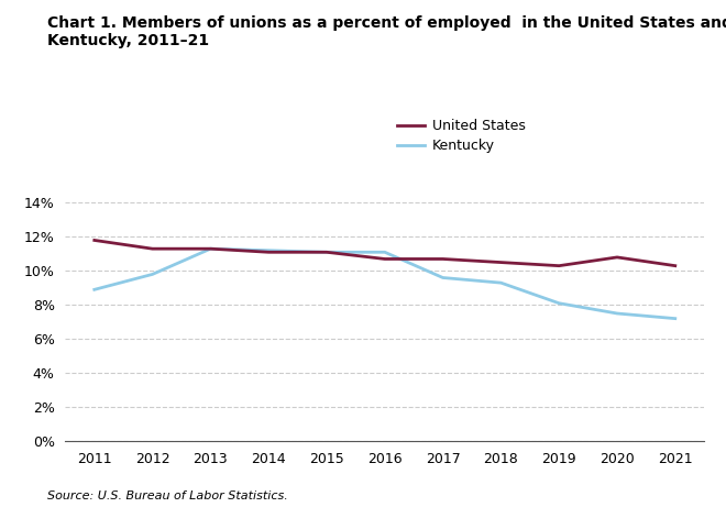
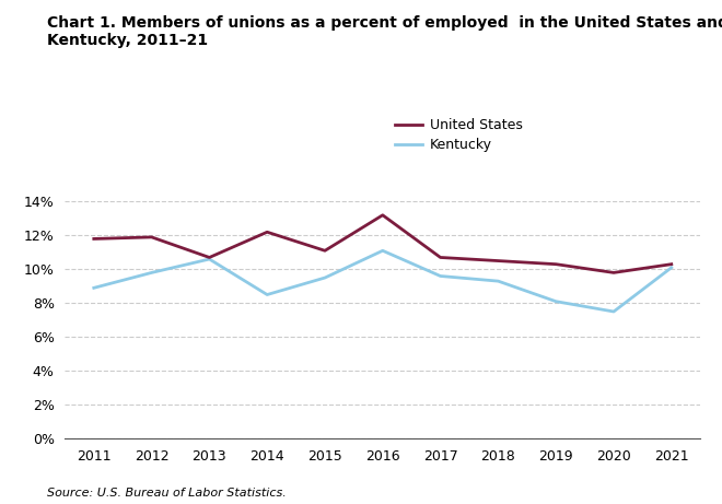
United States/2012: 11.3% -> 11.9%
United States/2013: 11.3% -> 10.7%
Kentucky/2013: 11.3% -> 10.6%
United States/2014: 11.1% -> 12.2%
Kentucky/2014: 11.2% -> 8.5%
Kentucky/2015: 11.1% -> 9.5%
United States/2016: 10.7% -> 13.2%
United States/2020: 10.8% -> 9.8%
Kentucky/2021: 7.2% -> 10.1%
